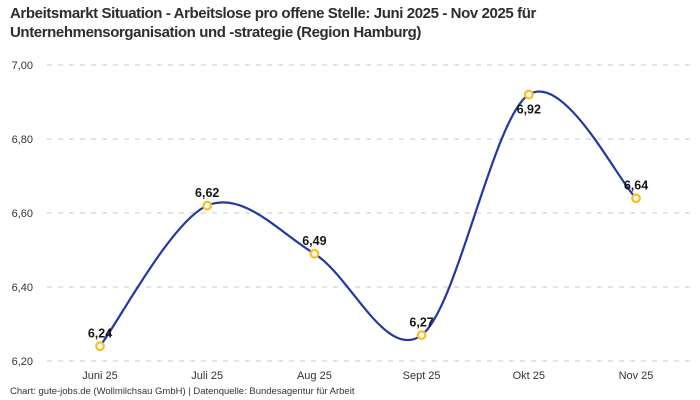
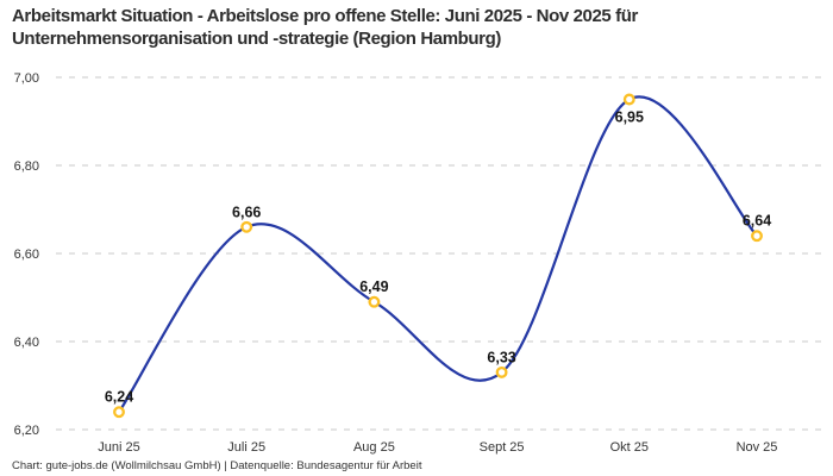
Juli 25: 6,62 -> 6,66
Sept 25: 6,27 -> 6,33
Okt 25: 6,92 -> 6,95
